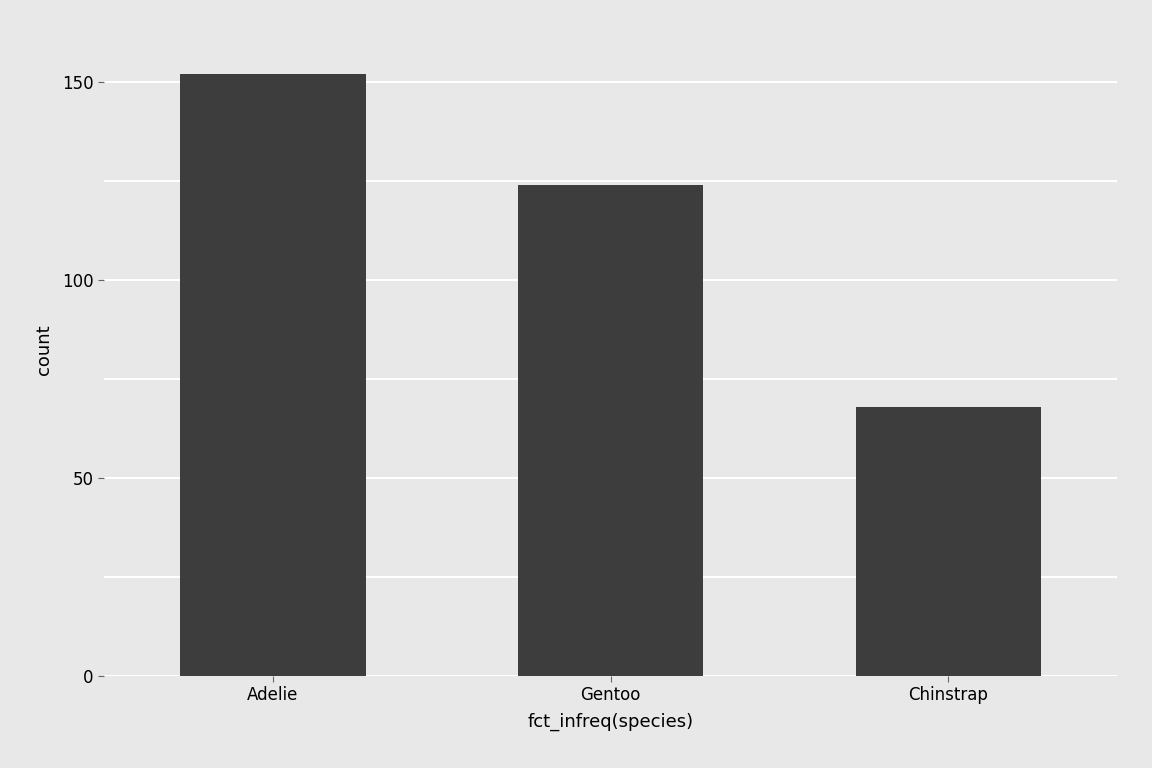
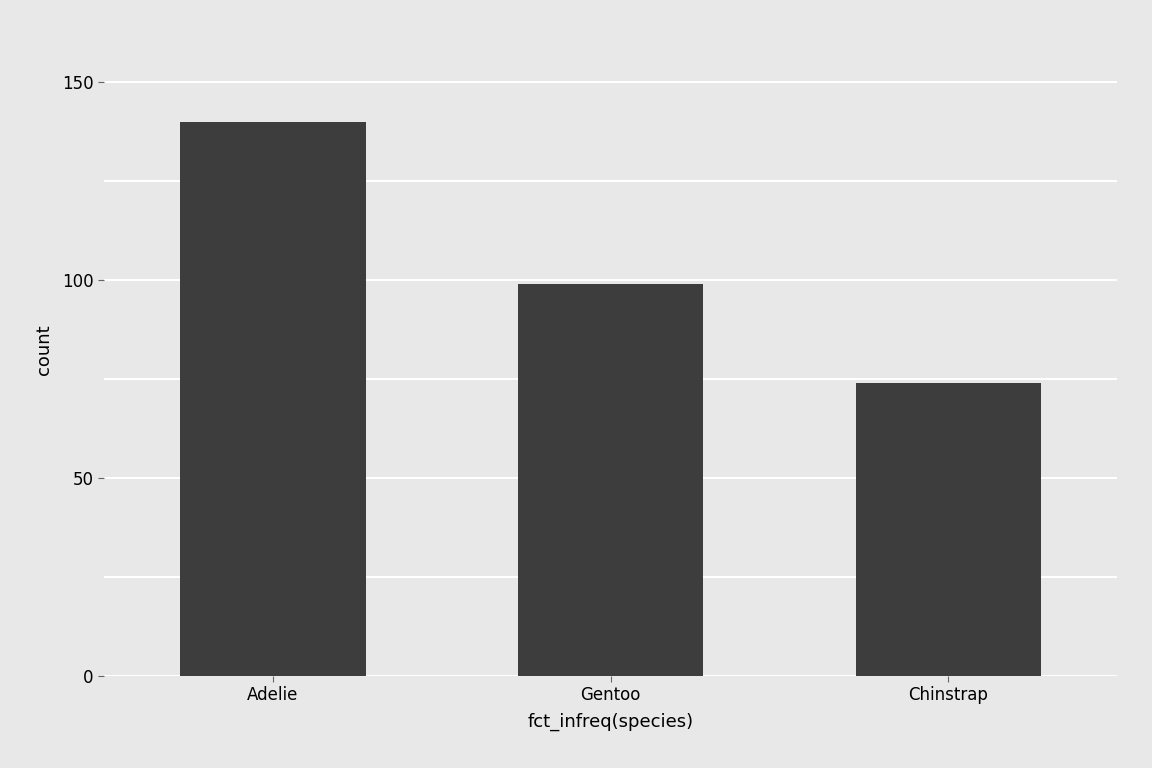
Adelie: 152 -> 140
Gentoo: 124 -> 99
Chinstrap: 68 -> 74
